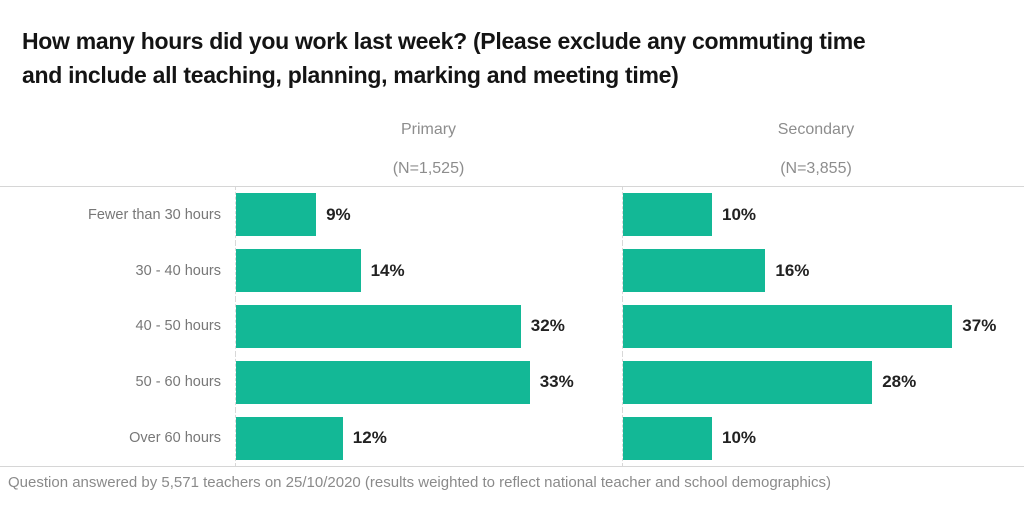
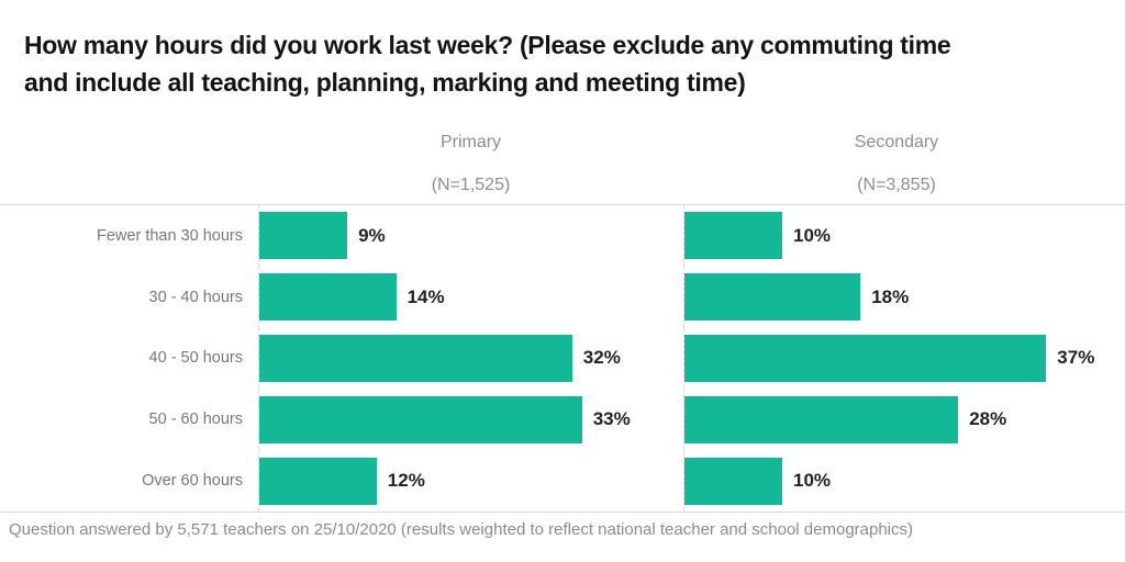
Secondary/30 - 40 hours: 16% -> 18%
